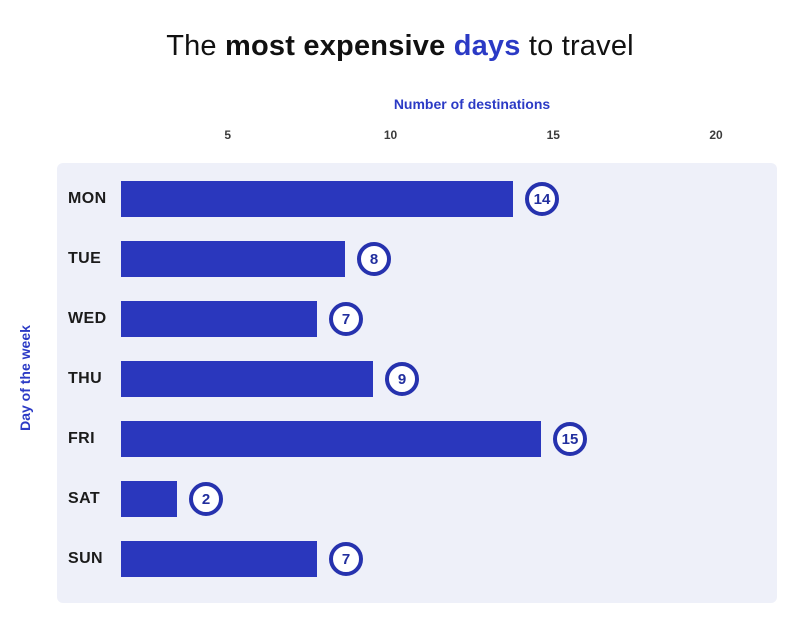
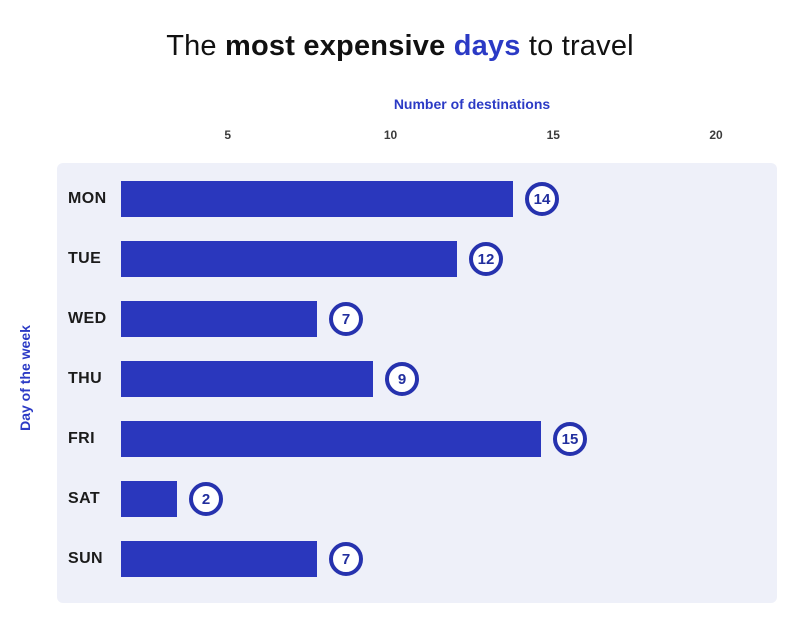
TUE: 8 -> 12
